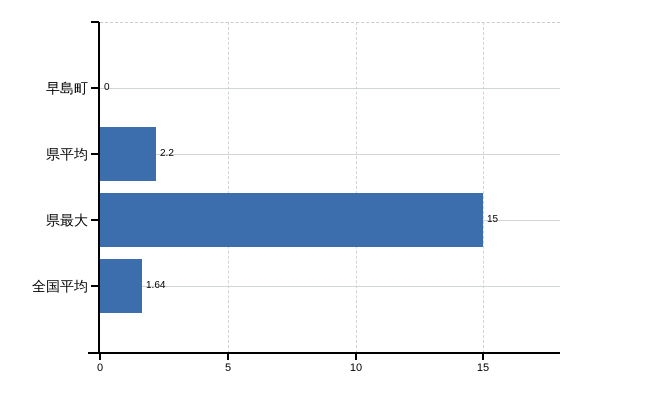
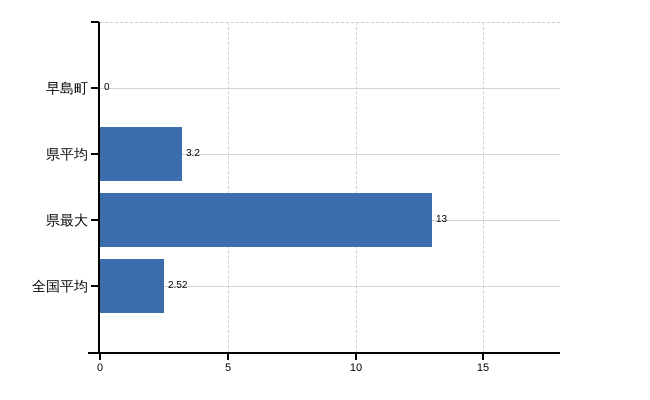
県平均: 2.2 -> 3.2
県最大: 15 -> 13
全国平均: 1.64 -> 2.52
